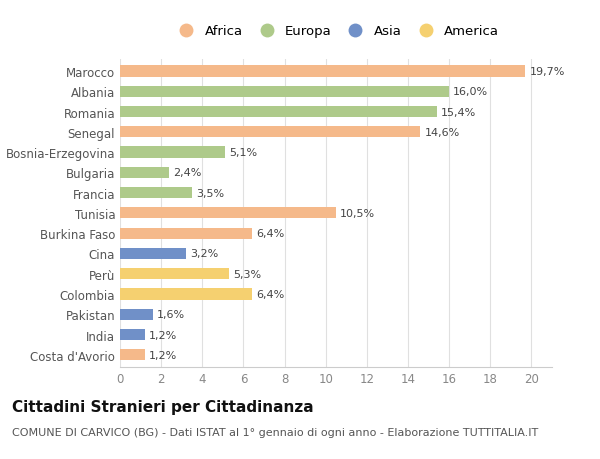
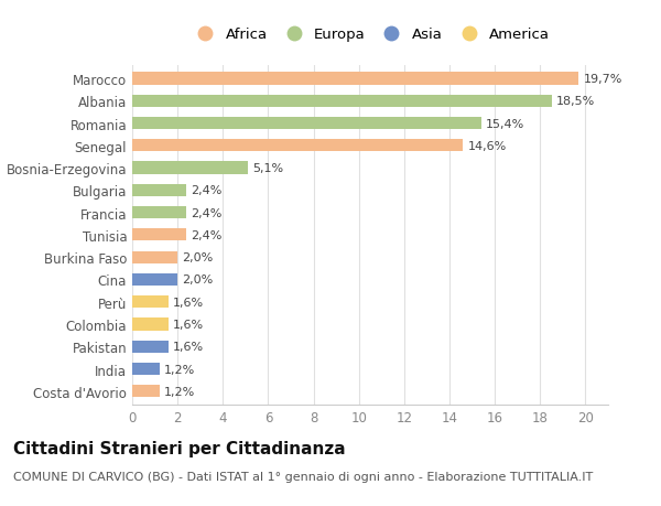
Albania: 16,0% -> 18,5%
Francia: 3,5% -> 2,4%
Tunisia: 10,5% -> 2,4%
Burkina Faso: 6,4% -> 2,0%
Cina: 3,2% -> 2,0%
Perù: 5,3% -> 1,6%
Colombia: 6,4% -> 1,6%
